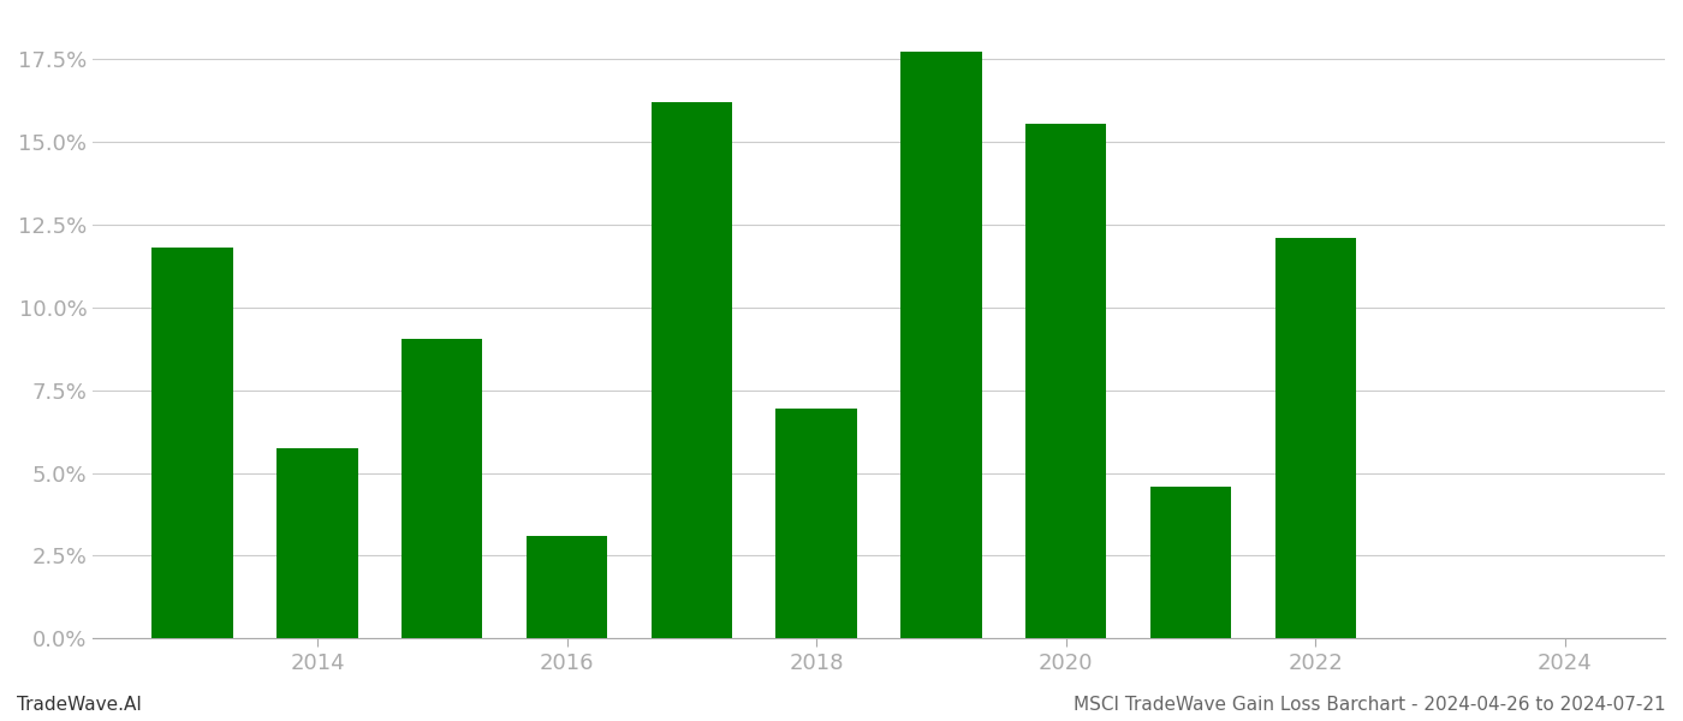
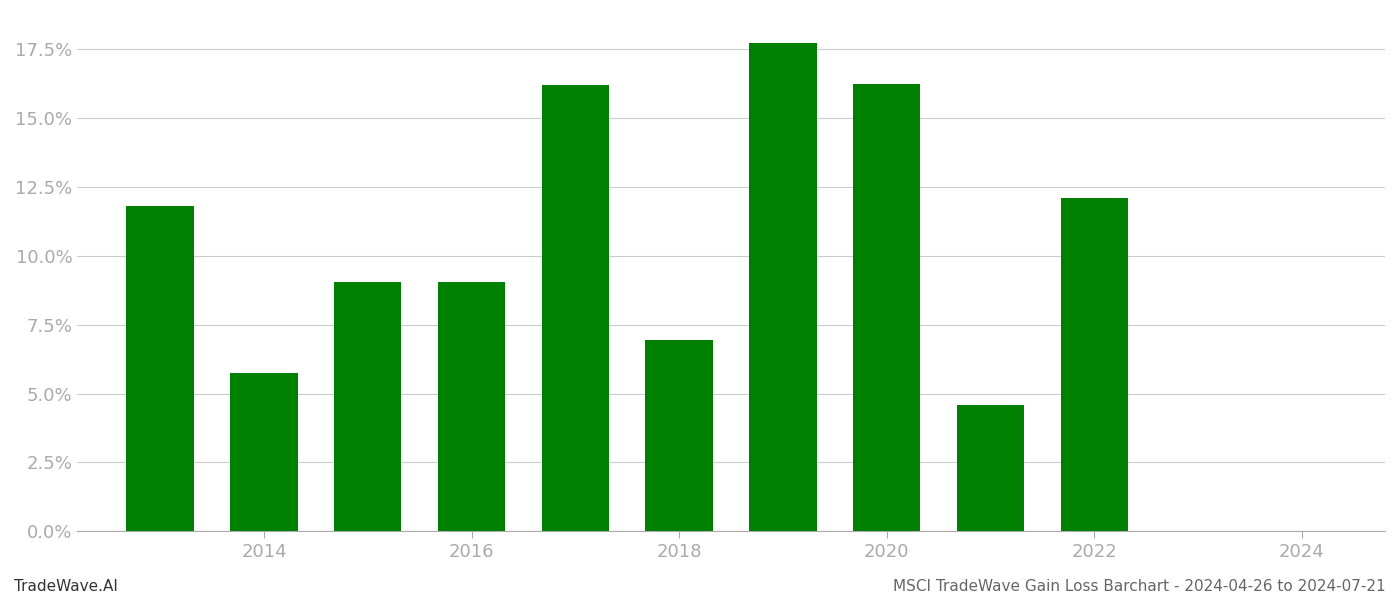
2016: 3.10% -> 9.05%
2020: 15.55% -> 16.25%
